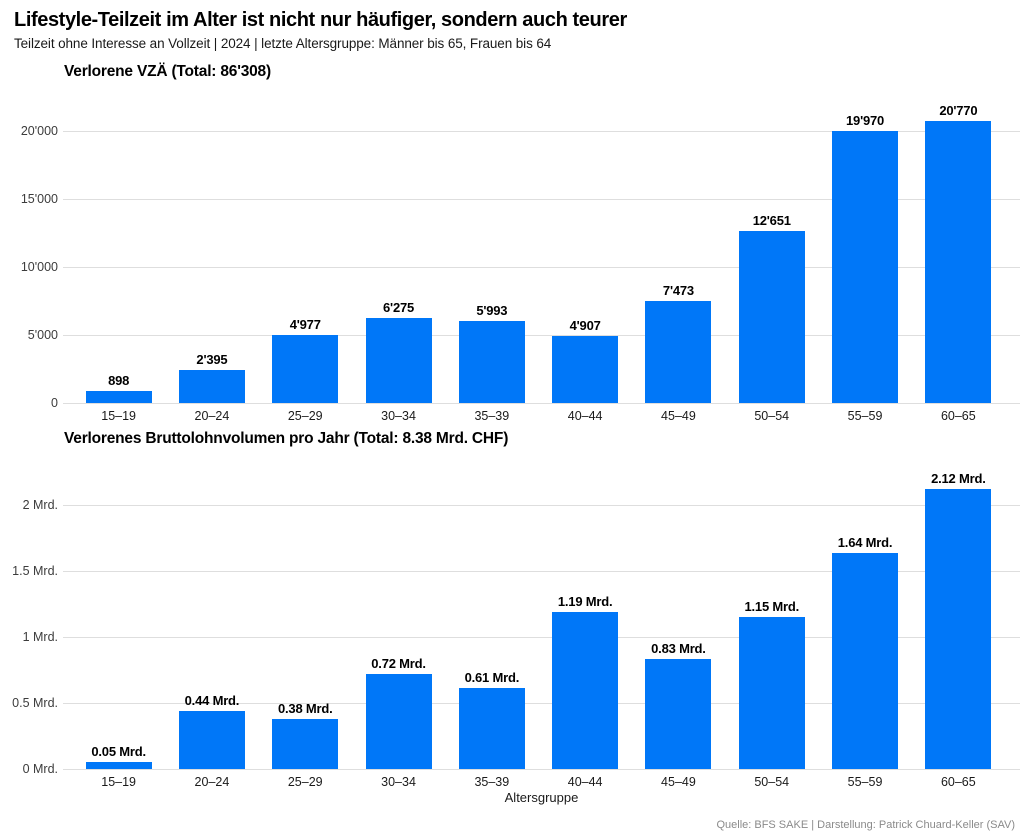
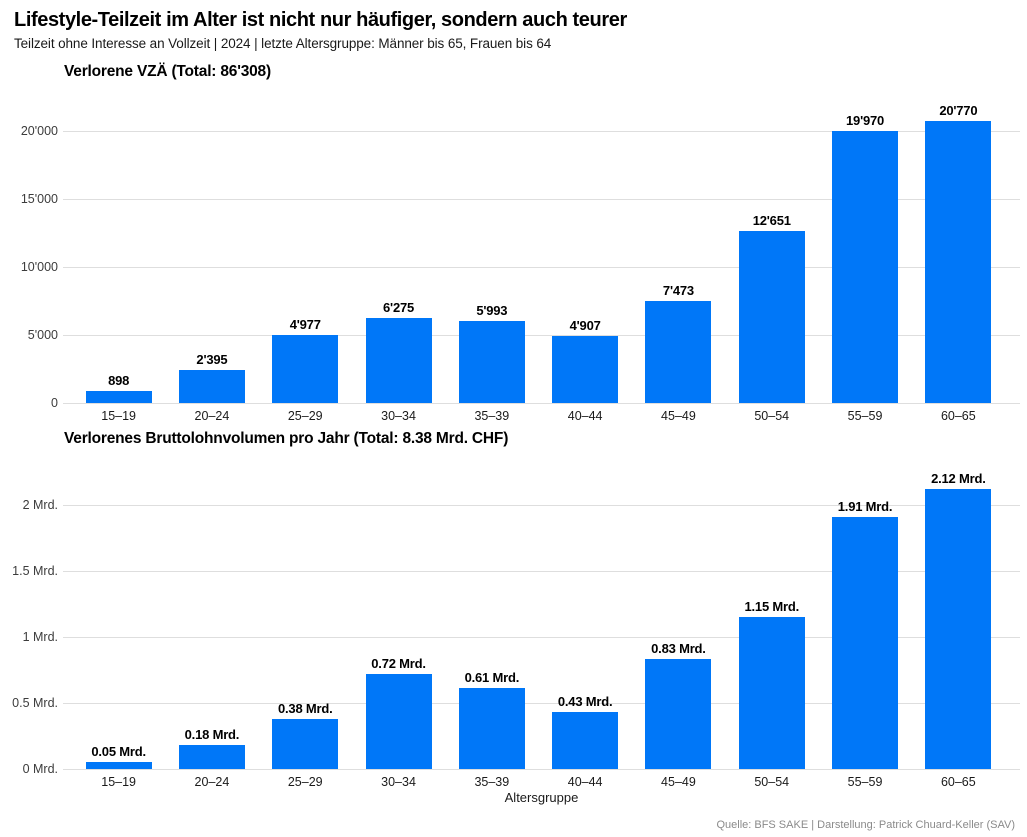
Verlorenes Bruttolohnvolumen pro Jahr (Total: 8.38 Mrd. CHF)/20–24: 0.44 -> 0.18
Verlorenes Bruttolohnvolumen pro Jahr (Total: 8.38 Mrd. CHF)/40–44: 1.19 -> 0.43
Verlorenes Bruttolohnvolumen pro Jahr (Total: 8.38 Mrd. CHF)/55–59: 1.64 -> 1.91
